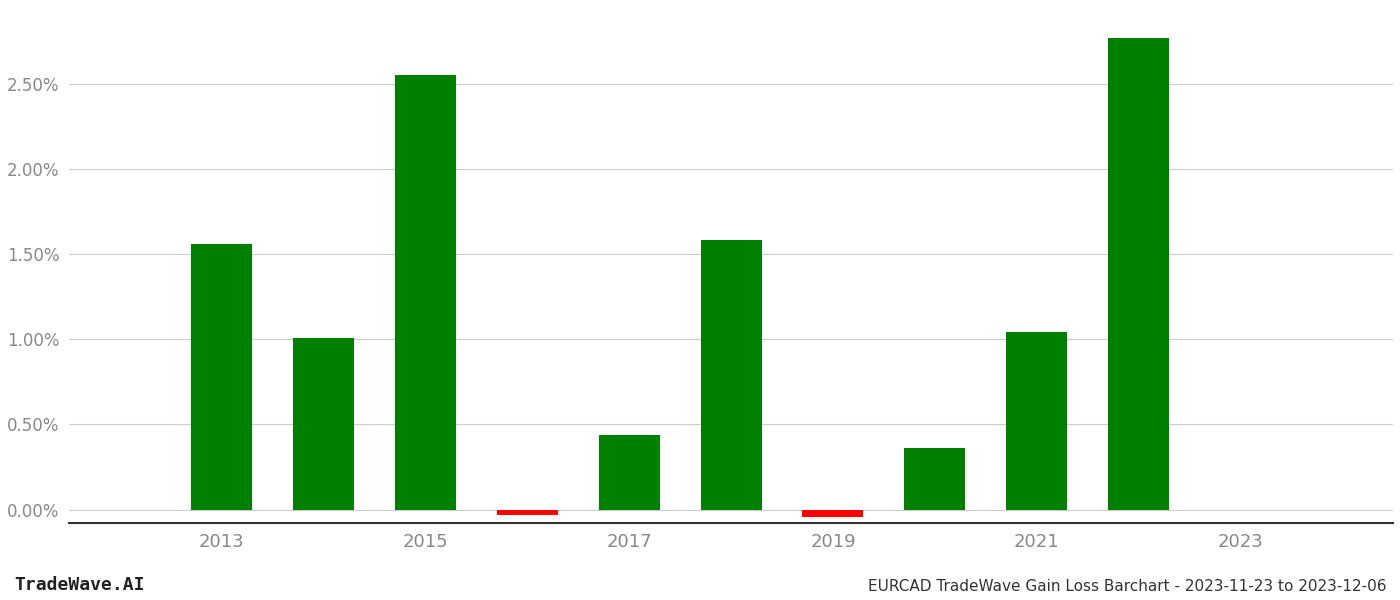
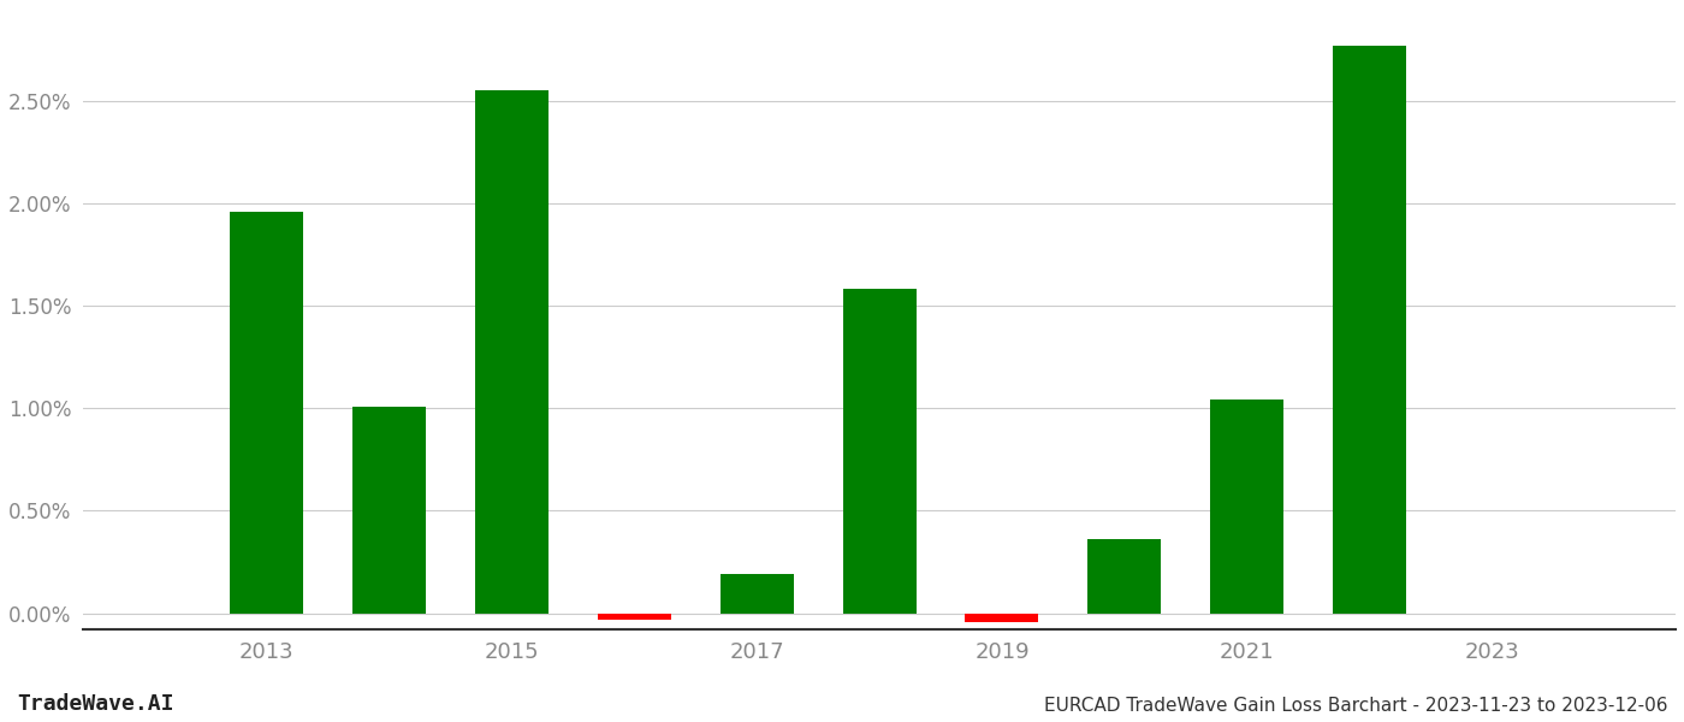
2013: 1.56% -> 1.96%
2017: 0.44% -> 0.19%
